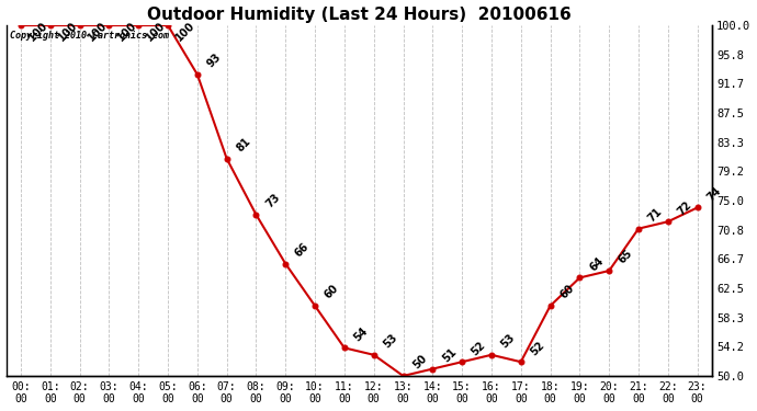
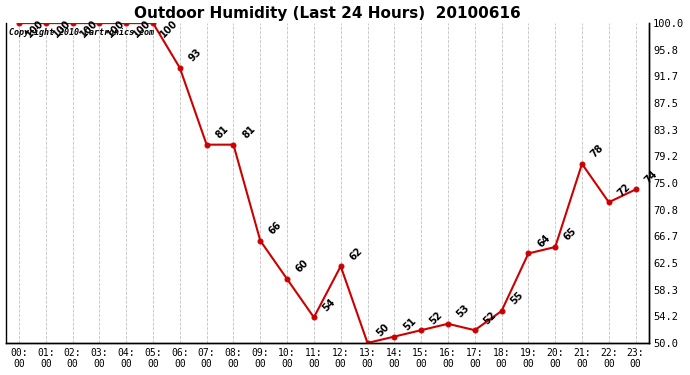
08: 00: 73 -> 81
12: 00: 53 -> 62
18: 00: 60 -> 55
21: 00: 71 -> 78
